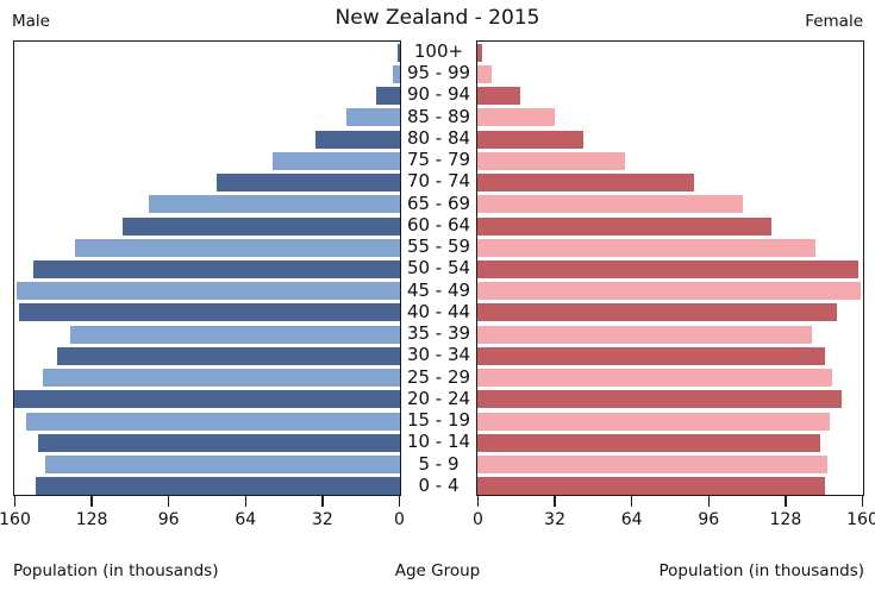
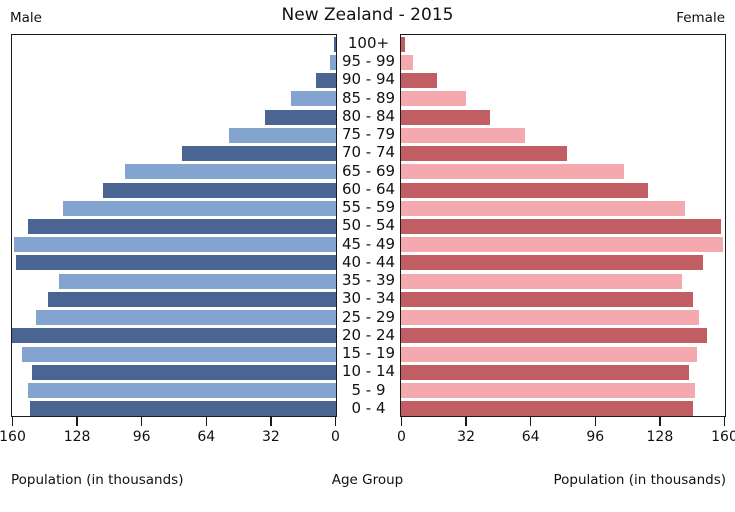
Female/70 - 74: 90 -> 82
Male/5 - 9: 147 -> 152
